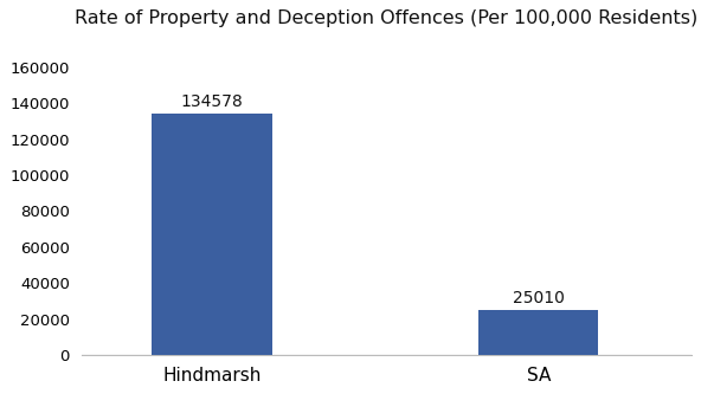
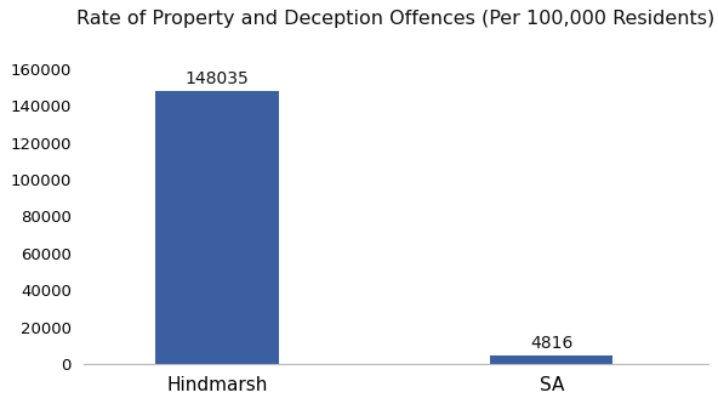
Hindmarsh: 134578 -> 148035
SA: 25010 -> 4816
